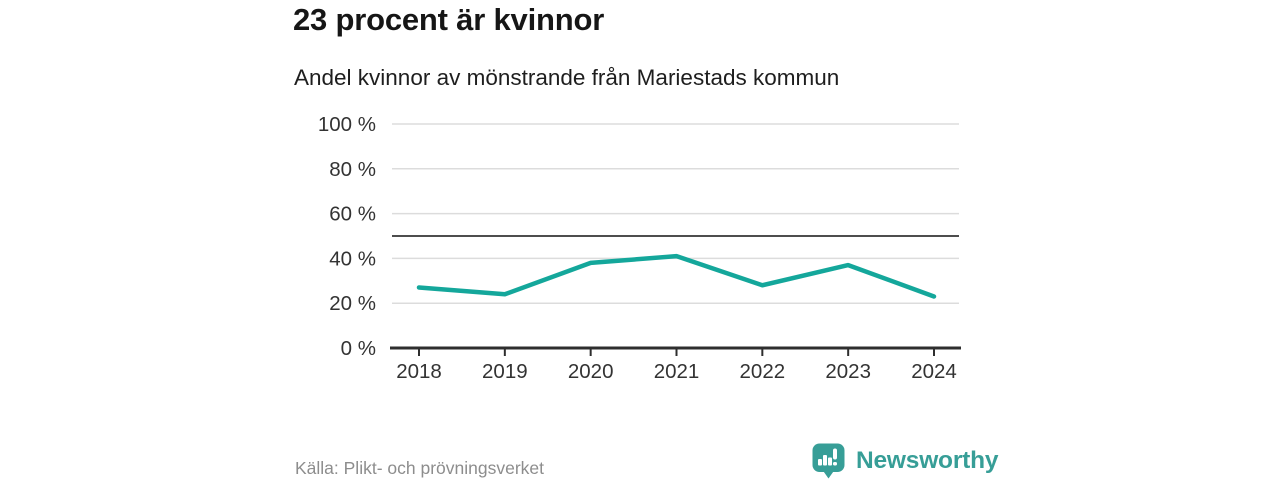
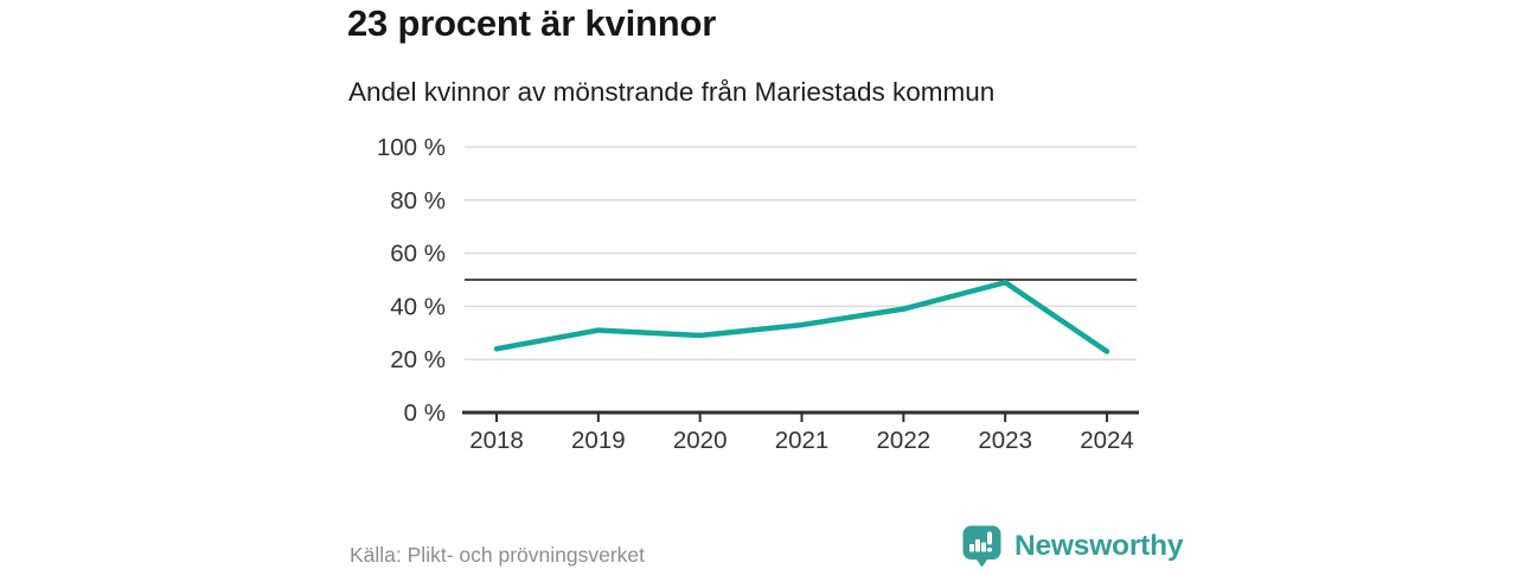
2018: 27% -> 24%
2019: 24% -> 31%
2020: 38% -> 29%
2021: 41% -> 33%
2022: 28% -> 39%
2023: 37% -> 49%
